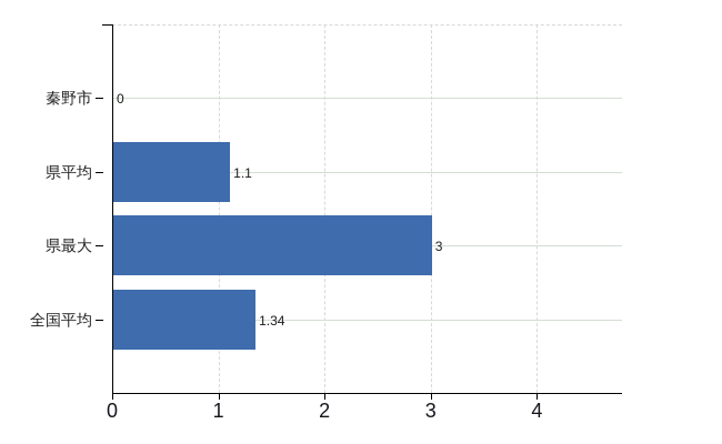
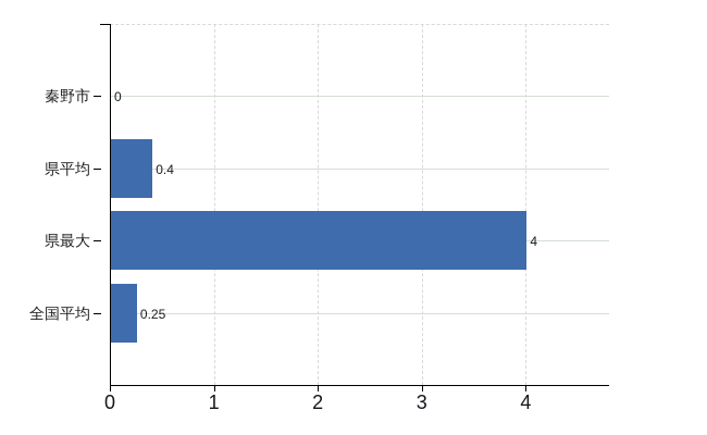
県平均: 1.1 -> 0.4
県最大: 3 -> 4
全国平均: 1.34 -> 0.25
